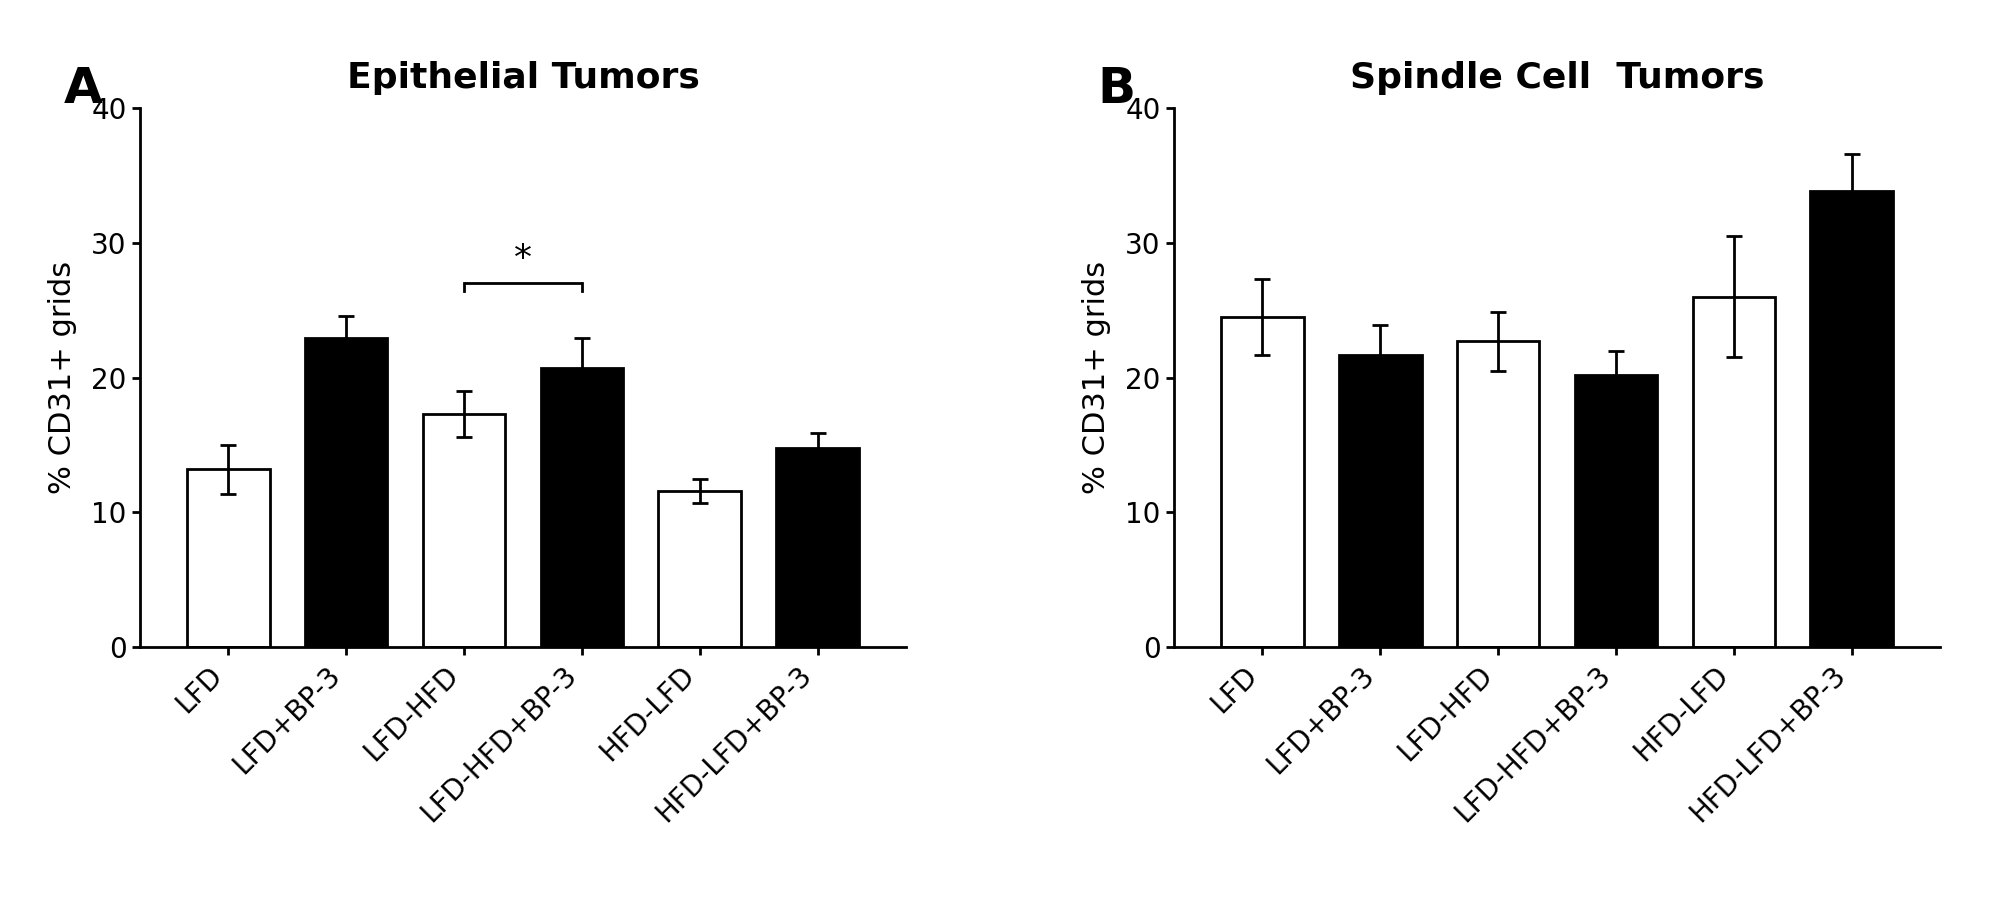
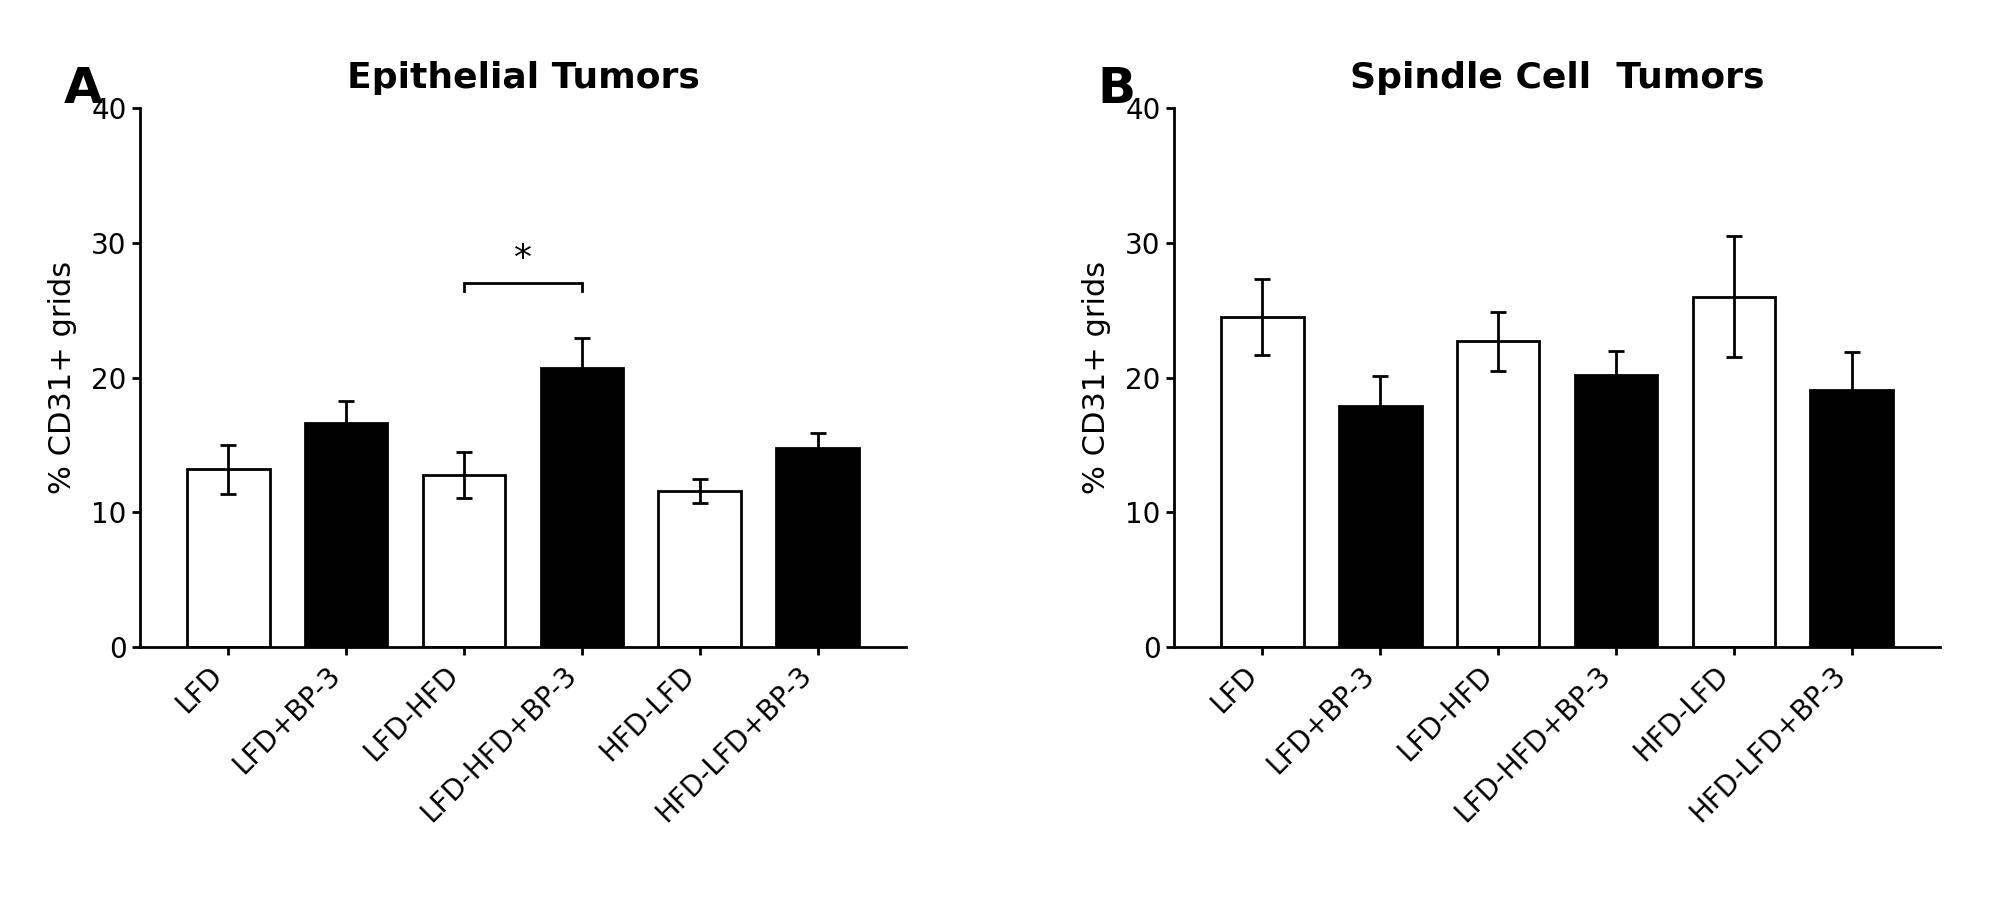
Epithelial Tumors/LFD+BP-3: 22.9 -> 16.6
Epithelial Tumors/LFD-HFD: 17.3 -> 12.8
Spindle Cell Tumors/LFD+BP-3: 21.7 -> 17.9
Spindle Cell Tumors/HFD-LFD+BP-3: 33.8 -> 19.1
